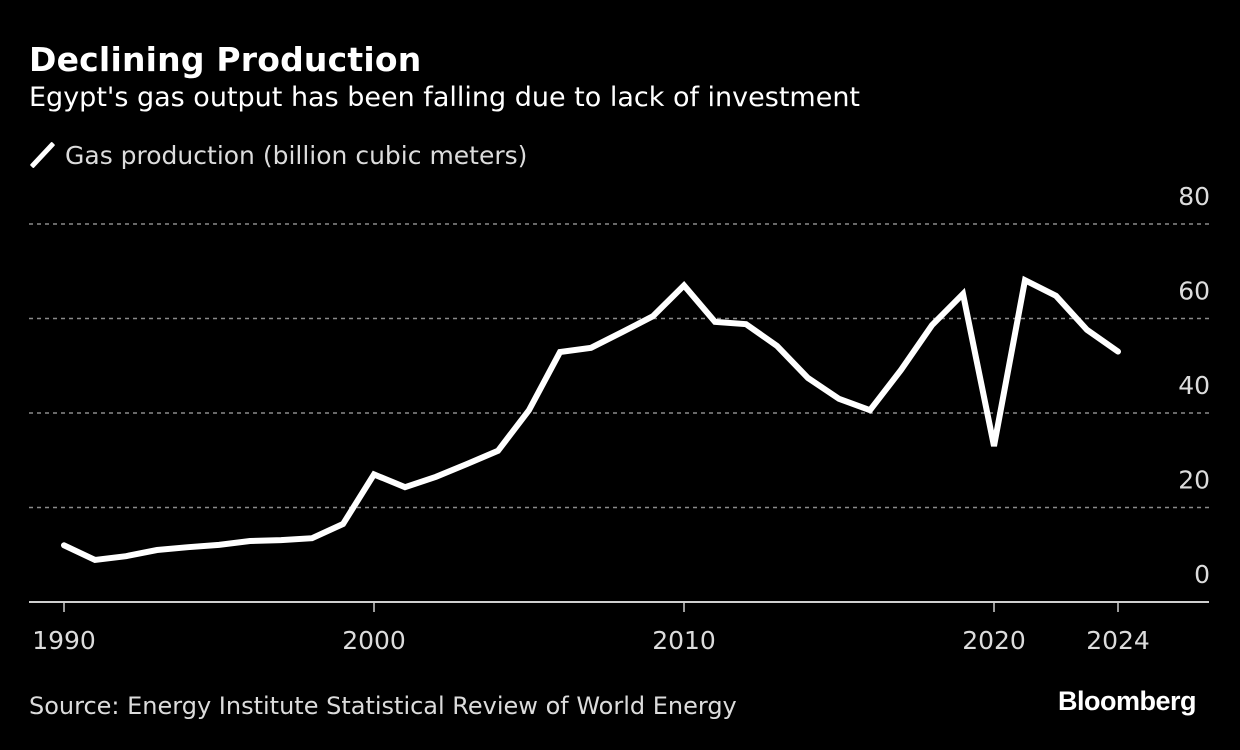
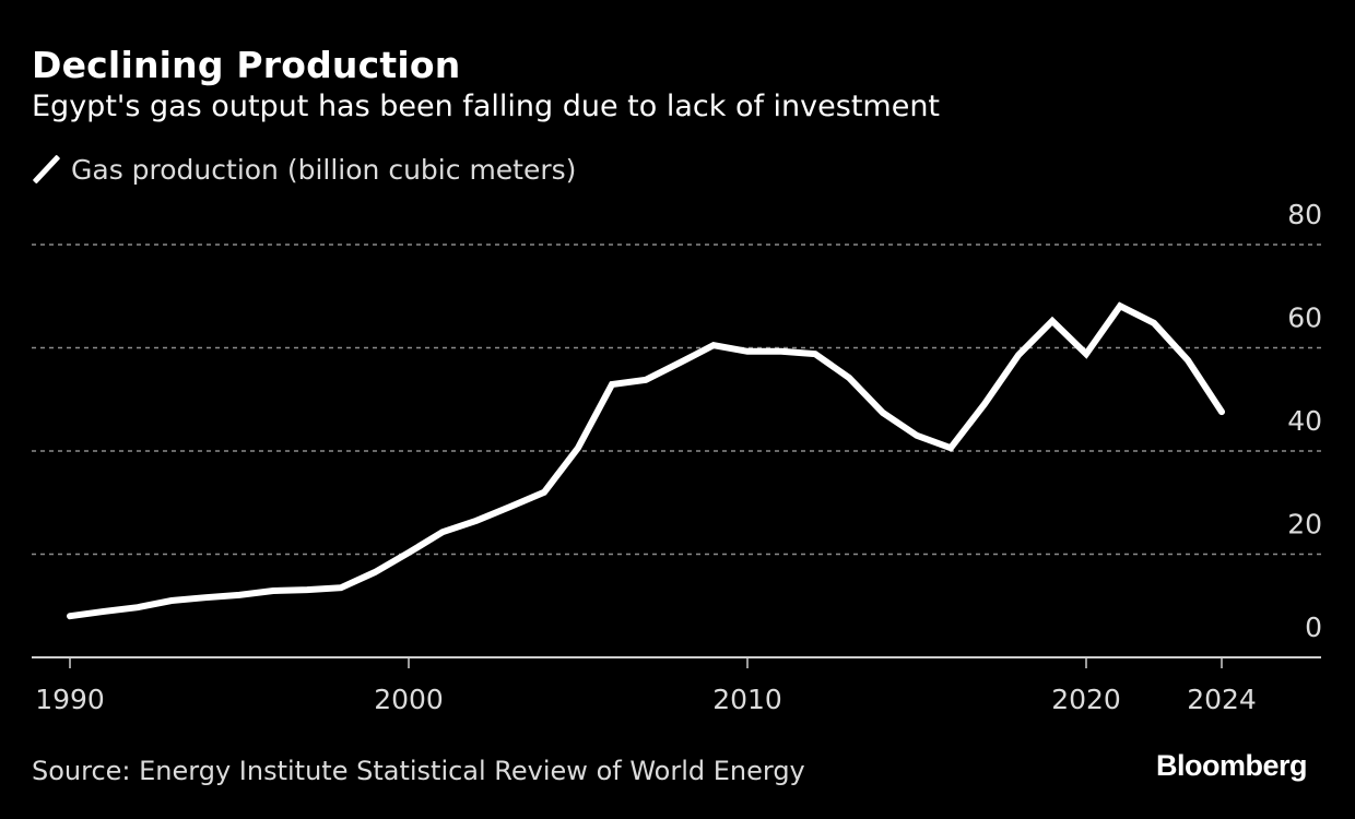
1990: 12 -> 8
2000: 27 -> 20
2010: 67 -> 59
2020: 33 -> 59
2024: 53 -> 48
